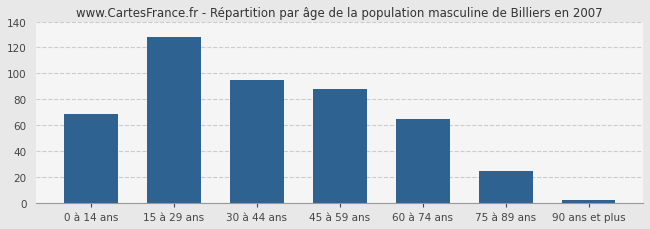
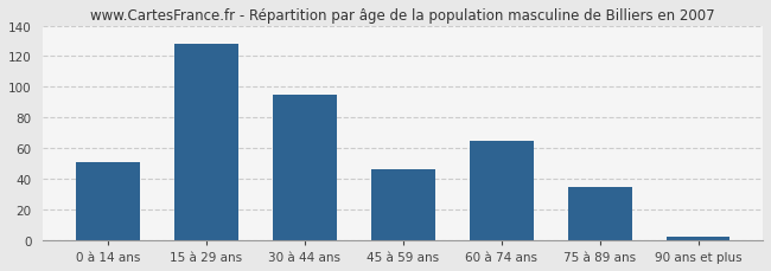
0 à 14 ans: 69 -> 51
45 à 59 ans: 88 -> 46
75 à 89 ans: 25 -> 35
